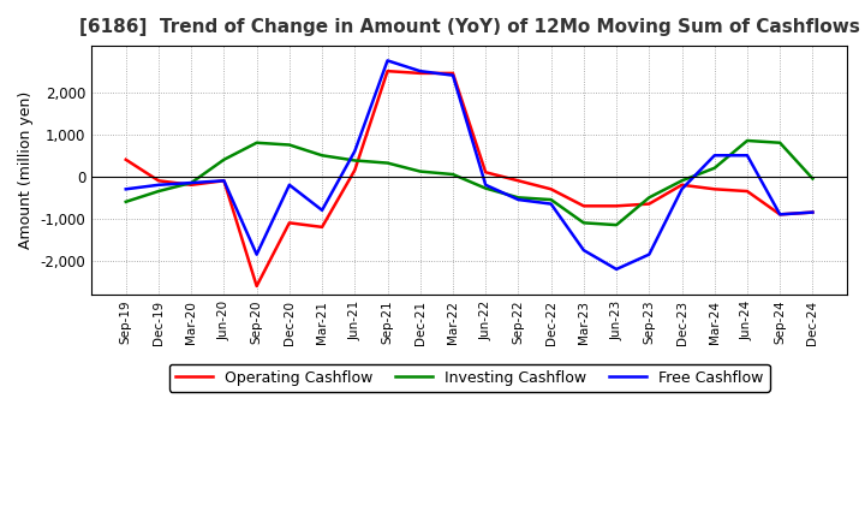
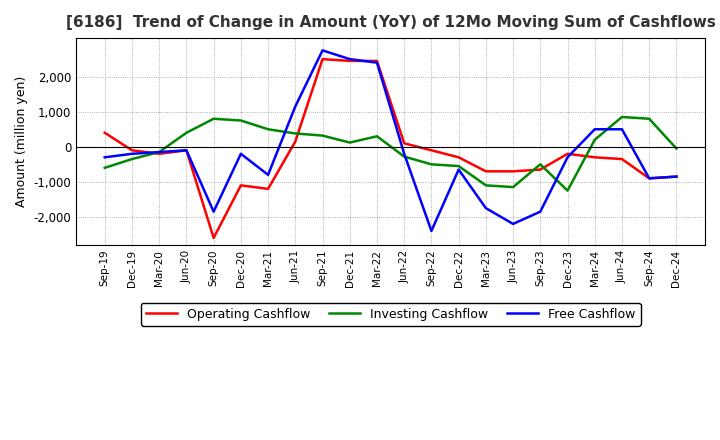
Free Cashflow/Jun-21: 600 -> 1,150
Investing Cashflow/Mar-22: 50 -> 300
Free Cashflow/Sep-22: -550 -> -2,400
Investing Cashflow/Dec-23: -100 -> -1,250
